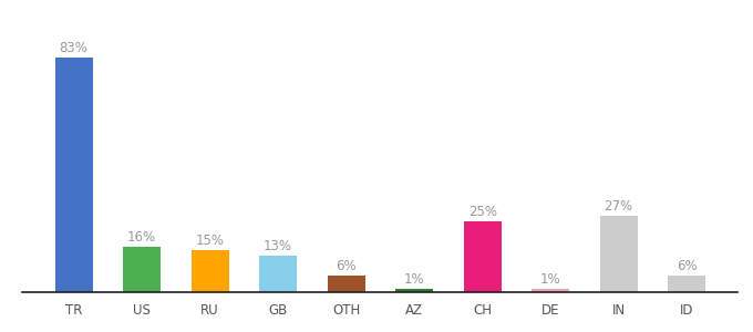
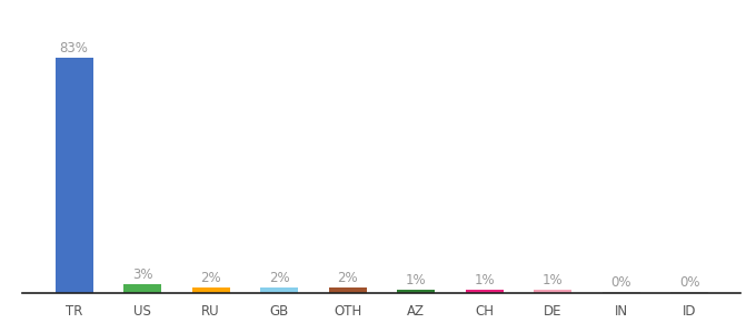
US: 16% -> 3%
RU: 15% -> 2%
GB: 13% -> 2%
OTH: 6% -> 2%
CH: 25% -> 1%
IN: 27% -> 0%
ID: 6% -> 0%
